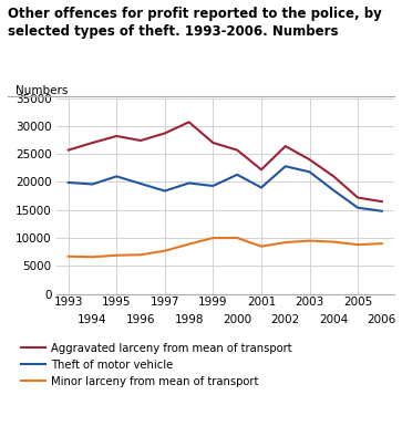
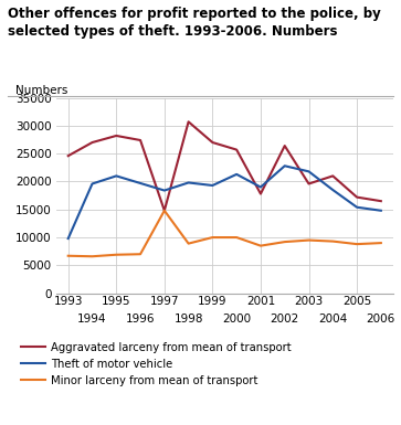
Aggravated larceny from mean of transport/1993: 25700 -> 24600
Theft of motor vehicle/1993: 19900 -> 9800
Aggravated larceny from mean of transport/1997: 28700 -> 14800
Minor larceny from mean of transport/1997: 7700 -> 14800
Aggravated larceny from mean of transport/2001: 22200 -> 17800
Aggravated larceny from mean of transport/2003: 24000 -> 19600
